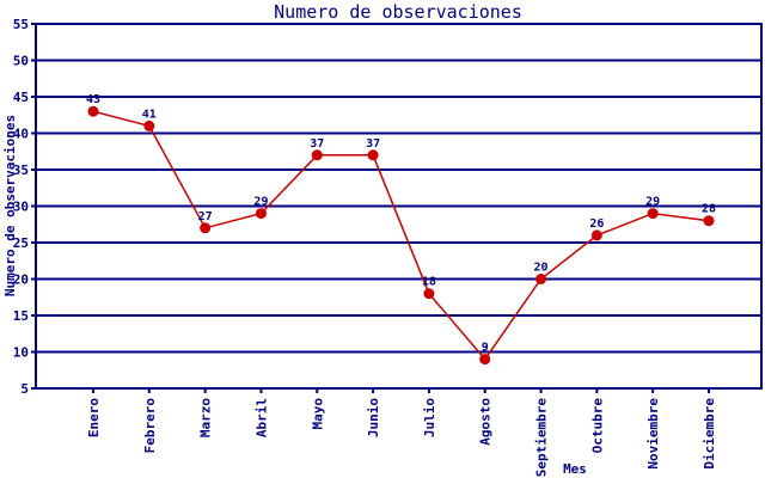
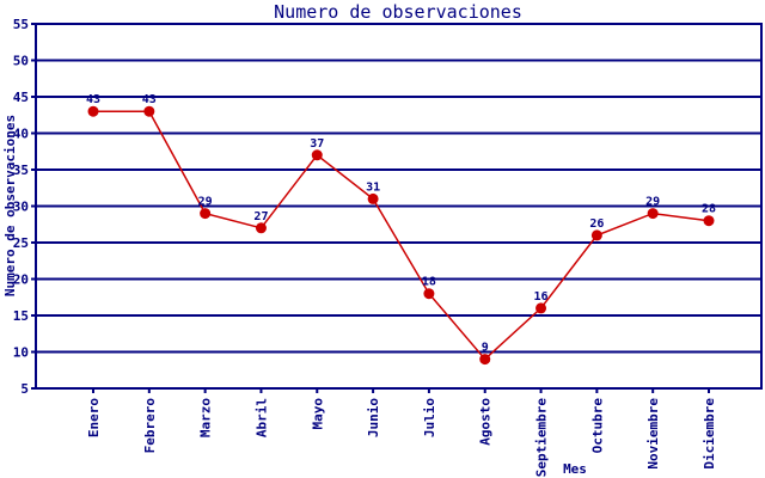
Febrero: 41 -> 43
Marzo: 27 -> 29
Abril: 29 -> 27
Junio: 37 -> 31
Septiembre: 20 -> 16
